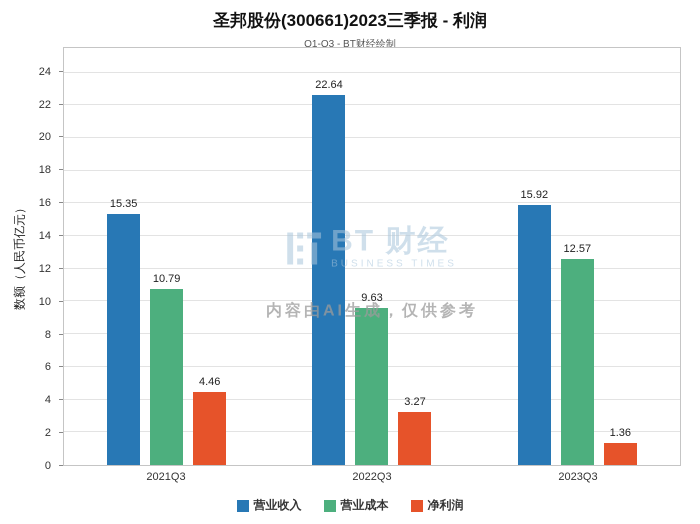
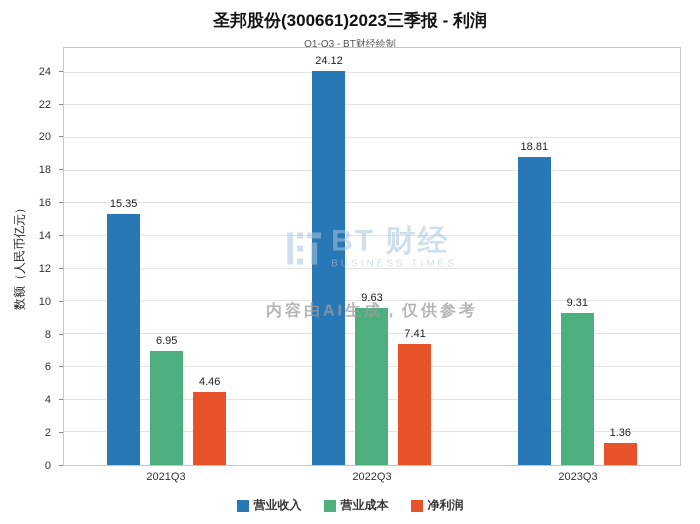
营业成本/2021Q3: 10.79 -> 6.95
营业收入/2022Q3: 22.64 -> 24.12
净利润/2022Q3: 3.27 -> 7.41
营业收入/2023Q3: 15.92 -> 18.81
营业成本/2023Q3: 12.57 -> 9.31
